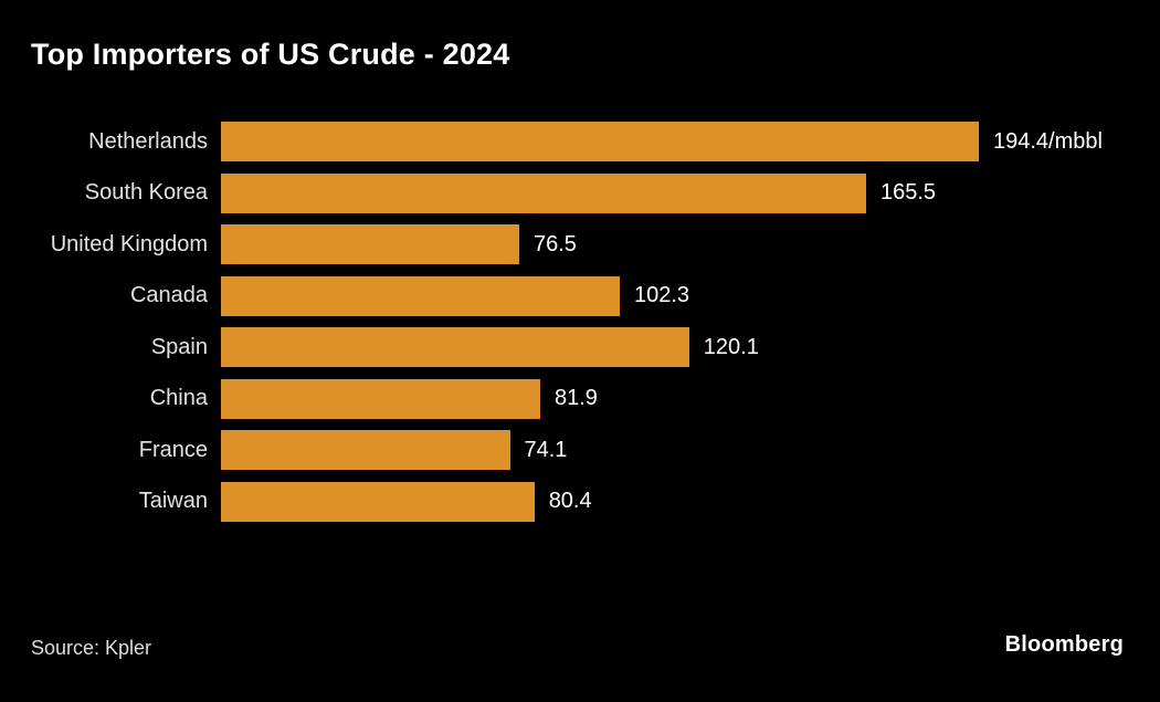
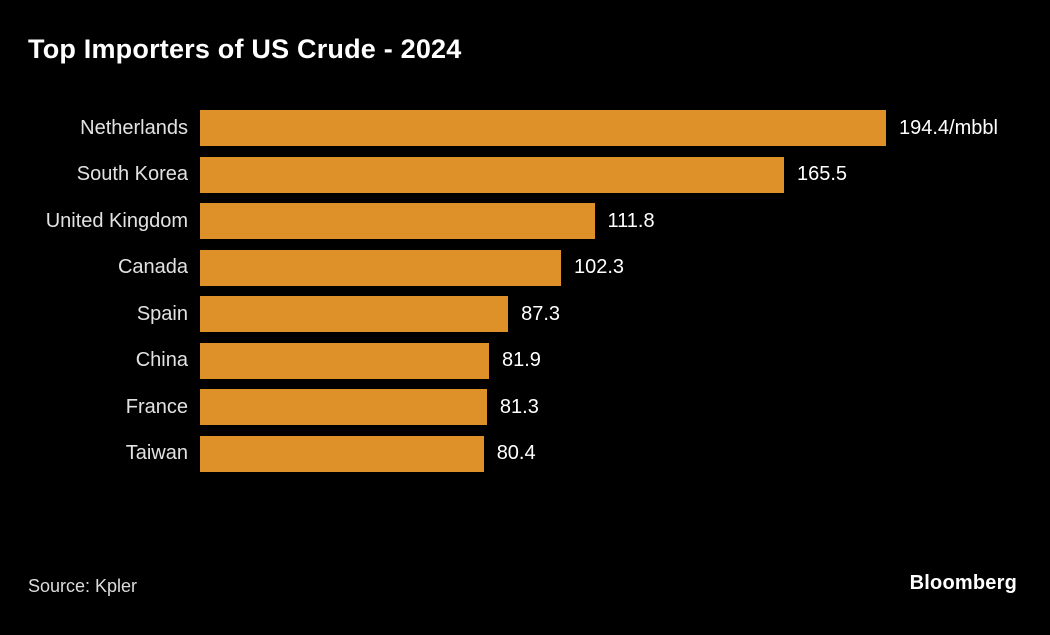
United Kingdom: 76.5 -> 111.8
Spain: 120.1 -> 87.3
France: 74.1 -> 81.3
